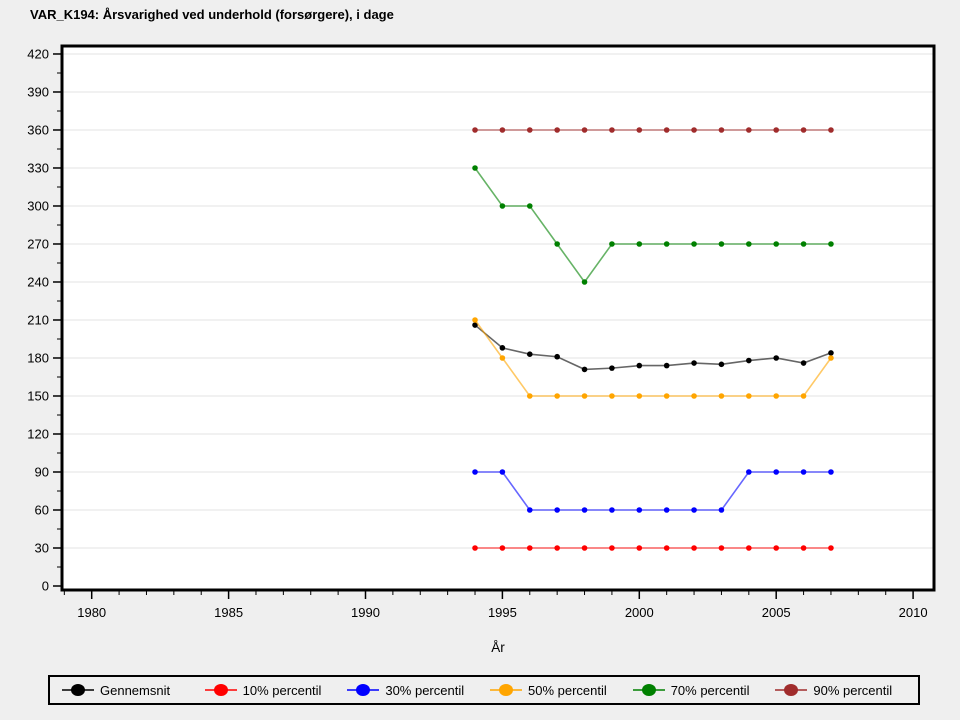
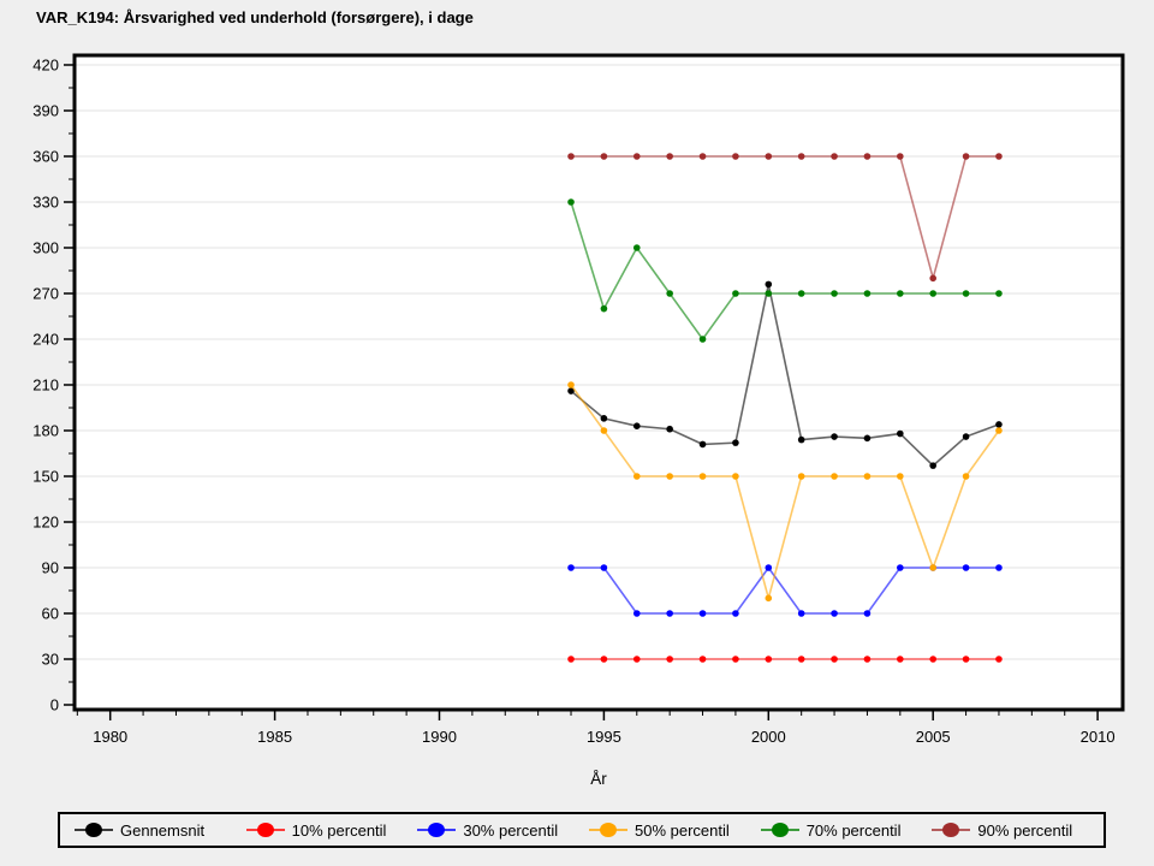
70% percentil/1995: 300 -> 260
Gennemsnit/2000: 174 -> 276
30% percentil/2000: 60 -> 90
50% percentil/2000: 150 -> 70
Gennemsnit/2005: 180 -> 157
50% percentil/2005: 150 -> 90
90% percentil/2005: 360 -> 280
